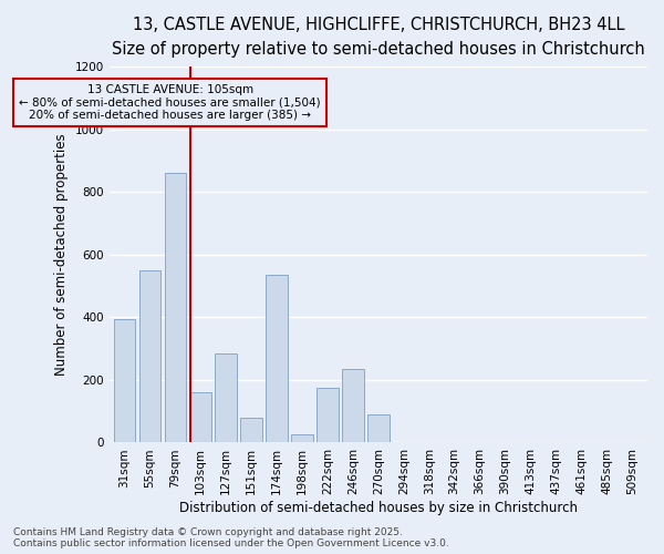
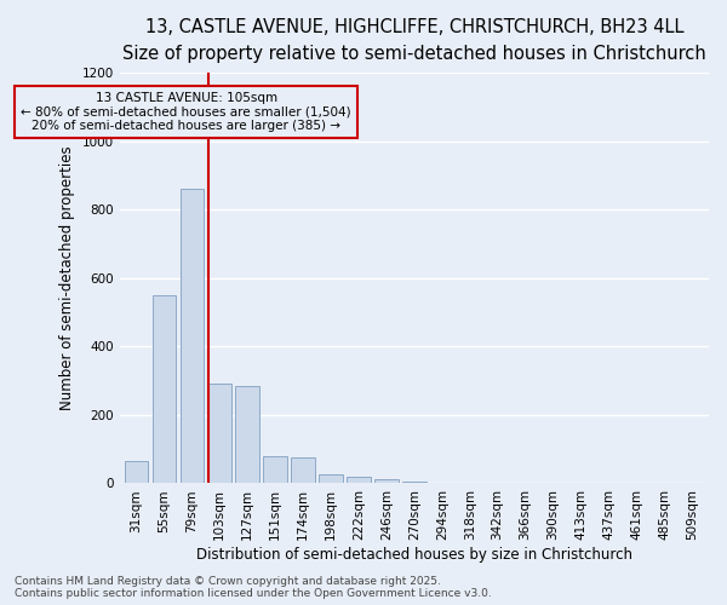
31sqm: 395 -> 65
103sqm: 160 -> 290
174sqm: 535 -> 75
222sqm: 175 -> 18
246sqm: 235 -> 12
270sqm: 90 -> 5
